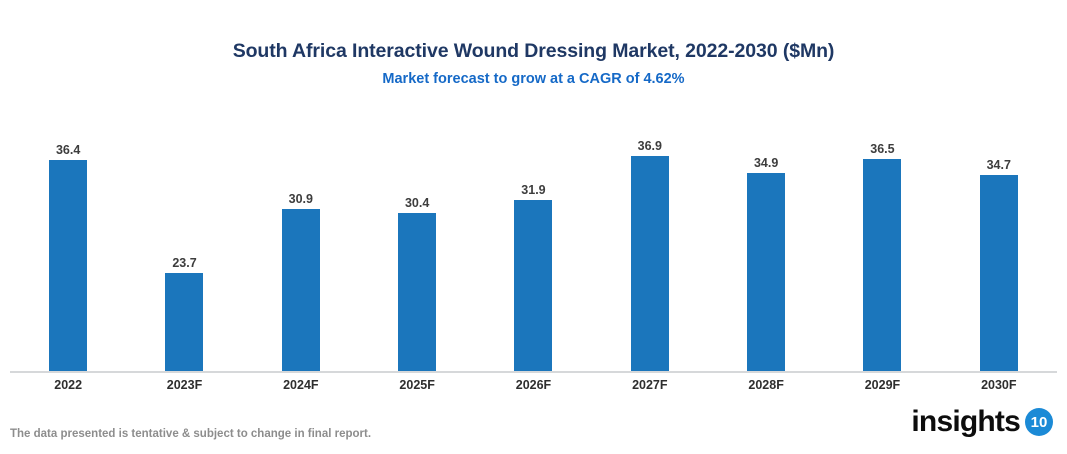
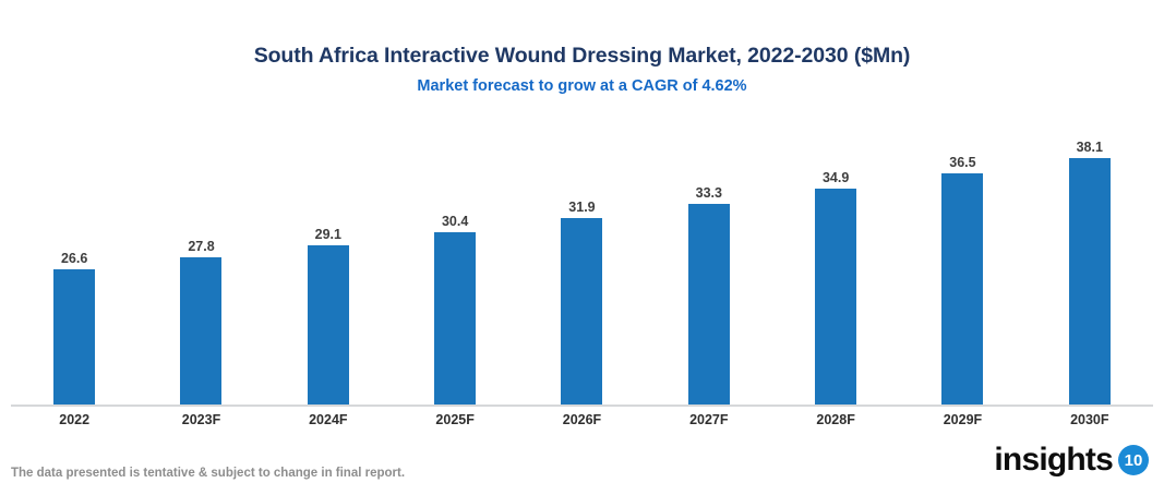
2022: 36.4 -> 26.6
2023F: 23.7 -> 27.8
2024F: 30.9 -> 29.1
2027F: 36.9 -> 33.3
2030F: 34.7 -> 38.1
